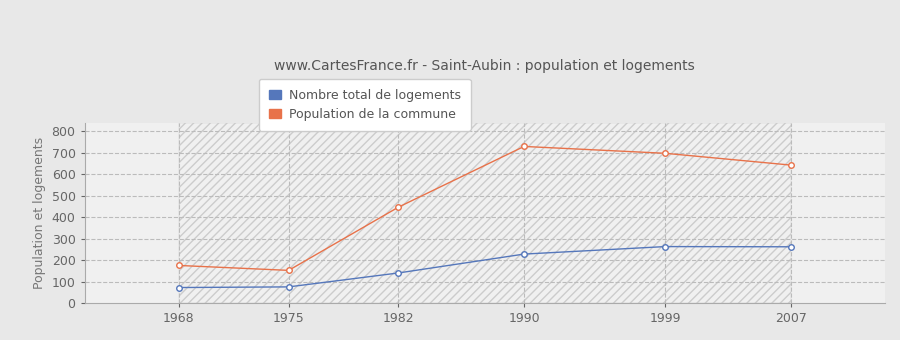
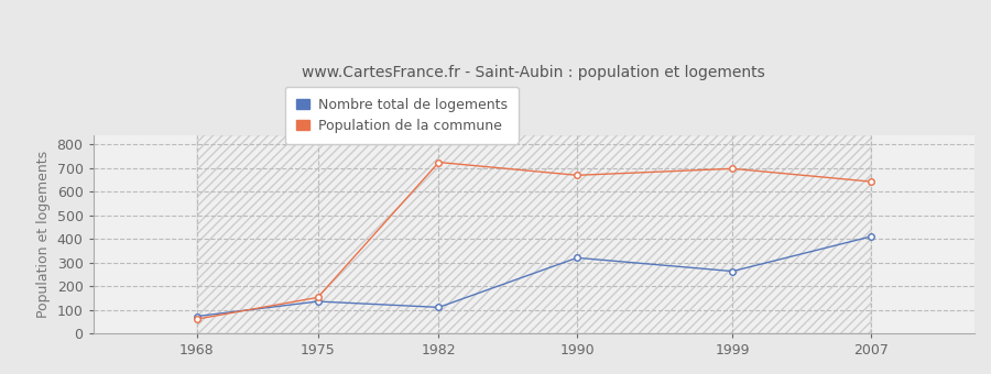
Population de la commune/1968: 175 -> 60
Nombre total de logements/1975: 75 -> 135
Nombre total de logements/1982: 140 -> 110
Population de la commune/1982: 447 -> 725
Nombre total de logements/1990: 228 -> 320
Population de la commune/1990: 730 -> 670
Nombre total de logements/2007: 262 -> 410
